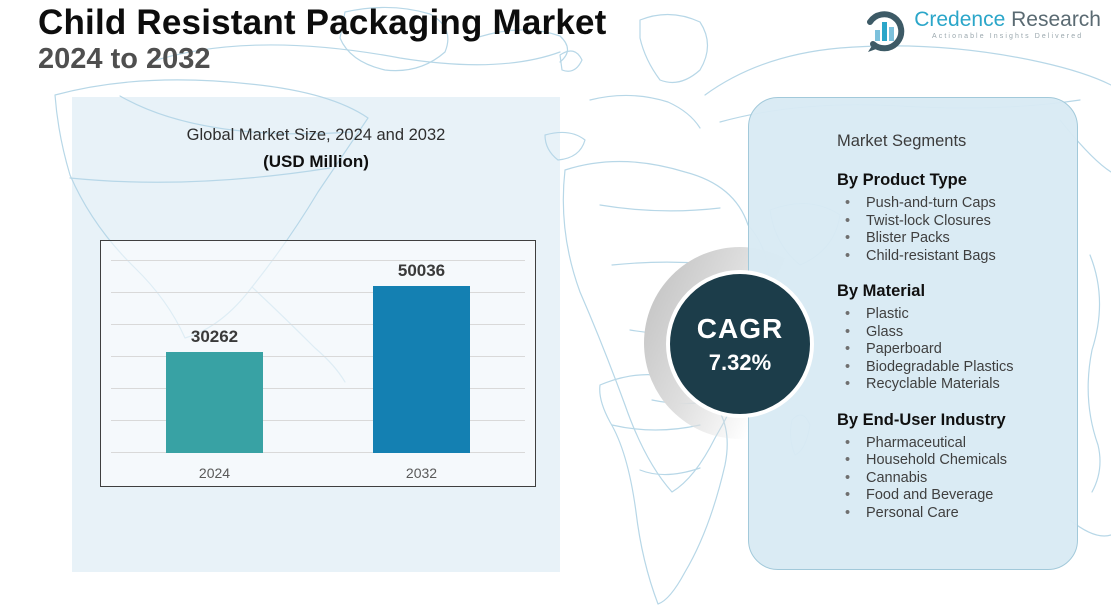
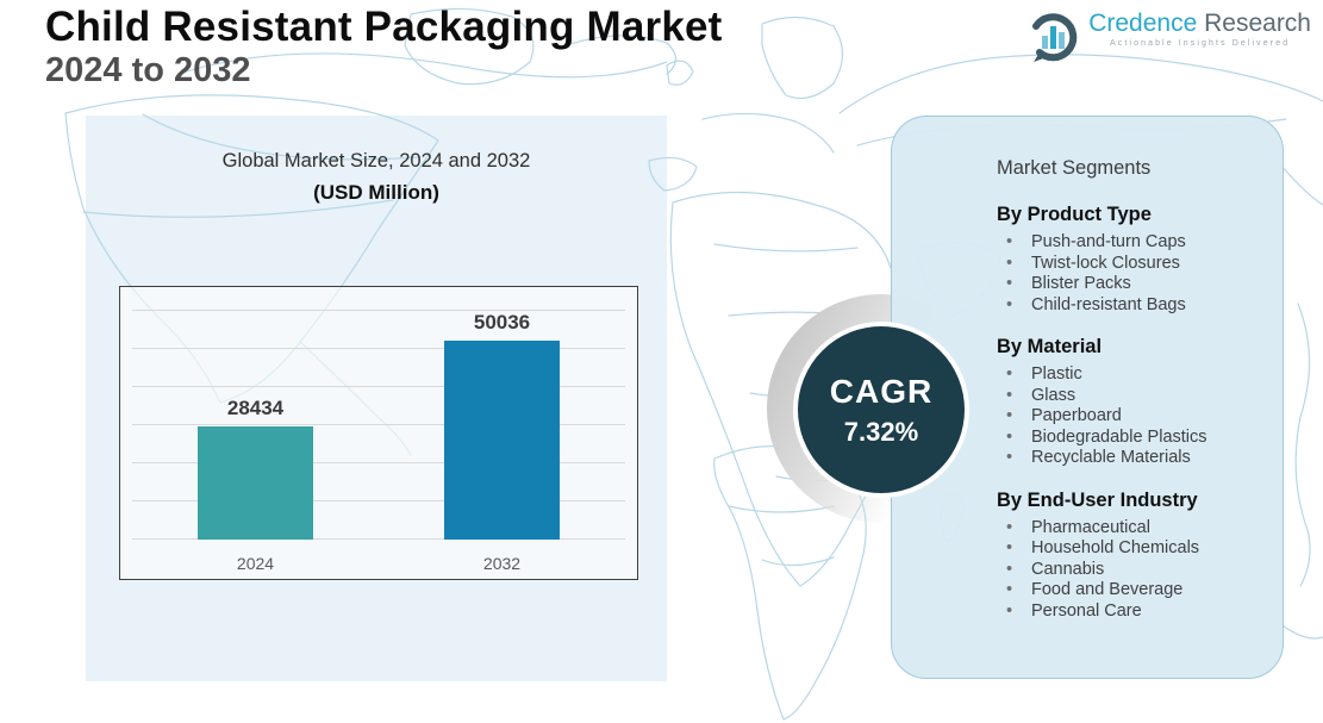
2024: 30262 -> 28434
